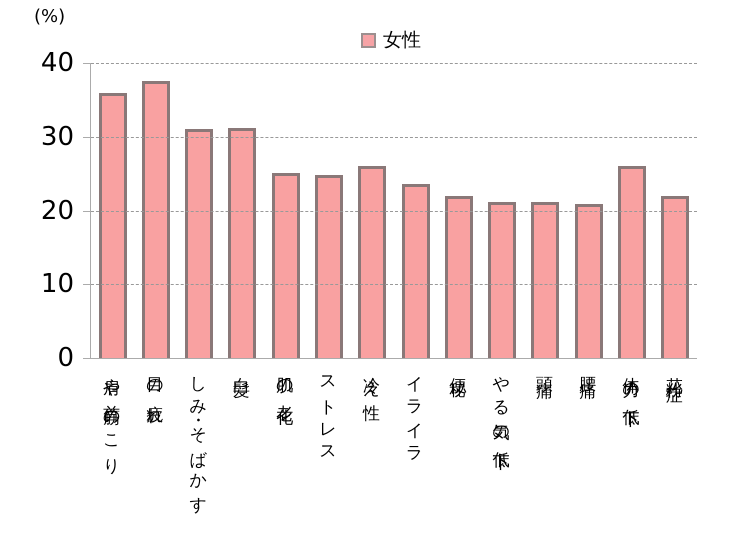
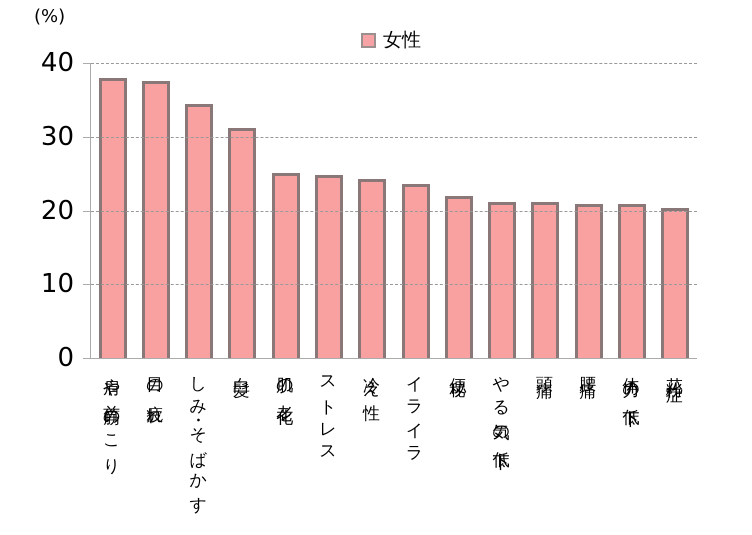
肩や首筋のこり: 36 -> 38
しみ・そばかす: 31 -> 34
冷え性: 26 -> 24
体力の低下: 26 -> 21
花粉症: 22 -> 20
